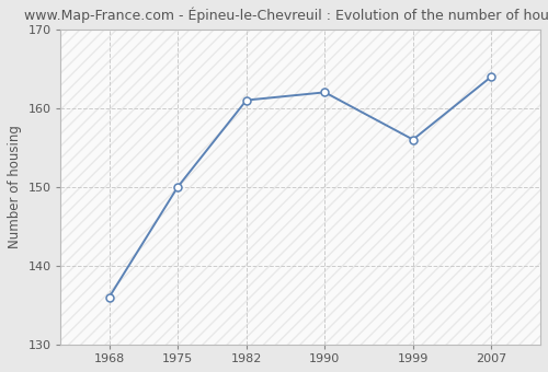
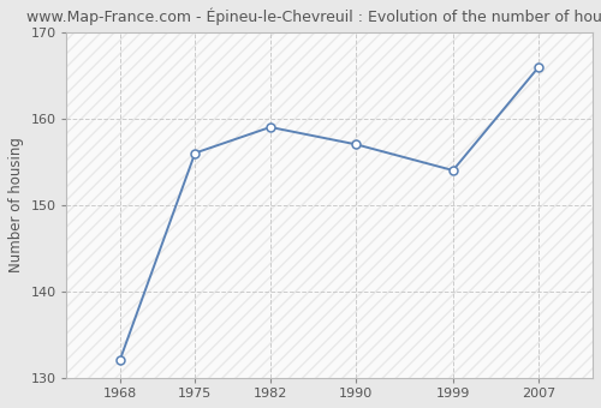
1968: 136 -> 132
1975: 150 -> 156
1982: 161 -> 159
1990: 162 -> 157
1999: 156 -> 154
2007: 164 -> 166
